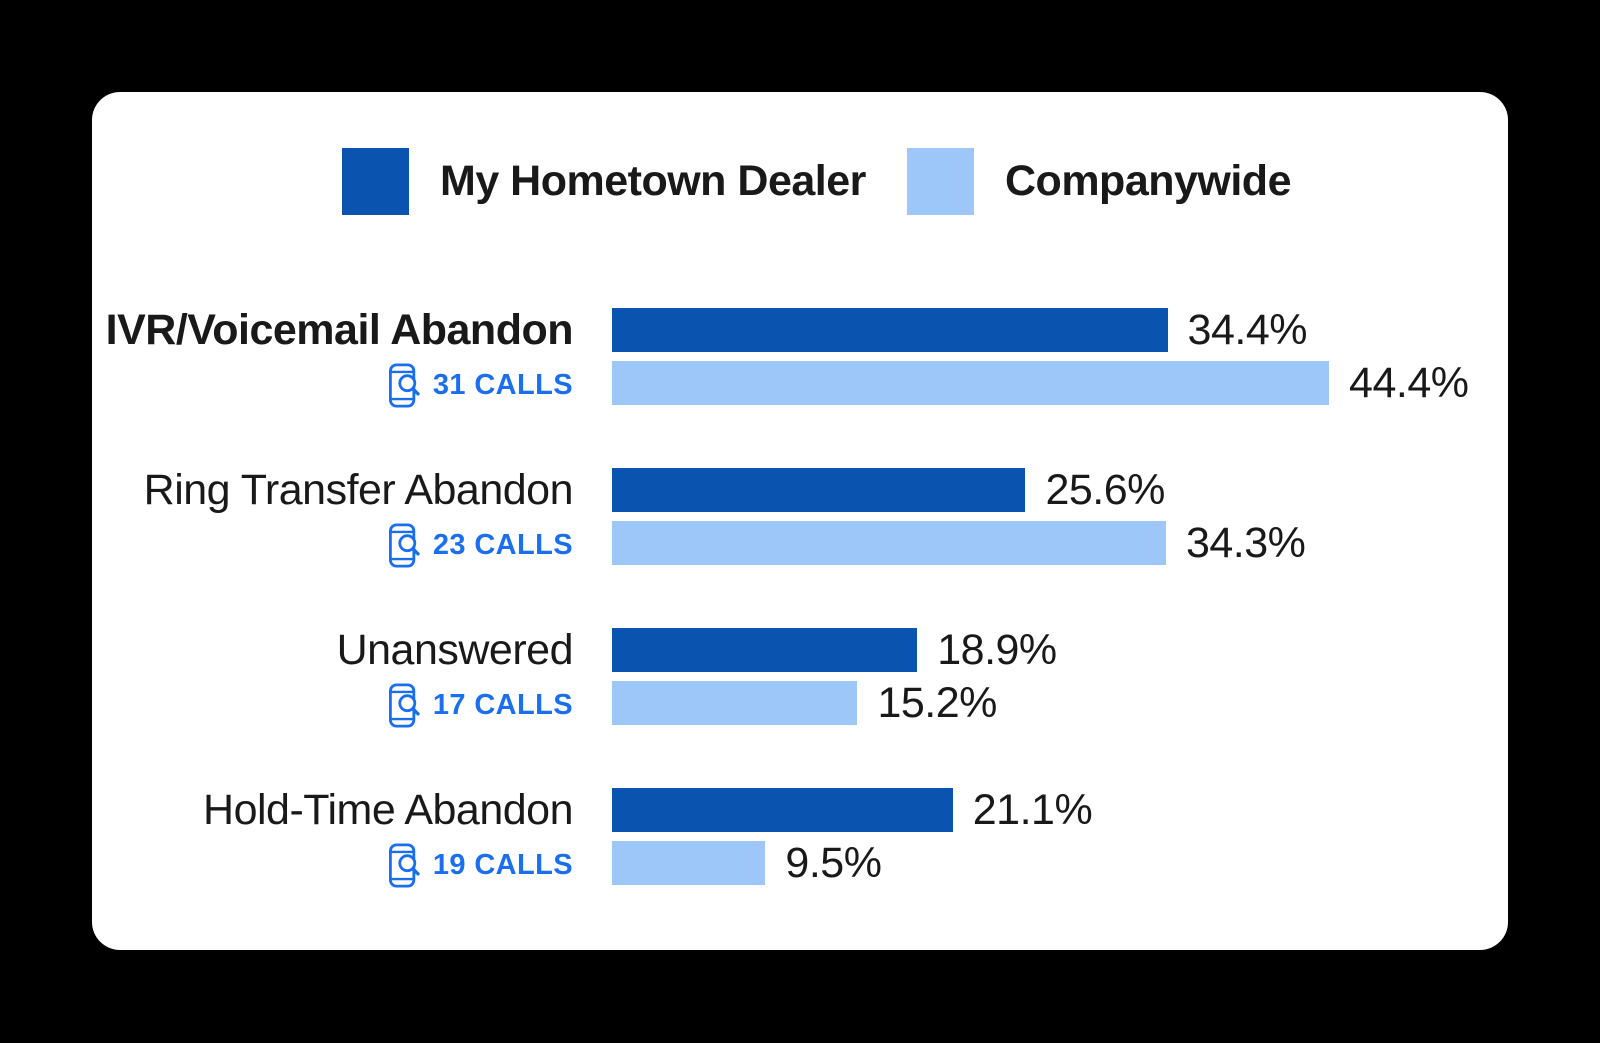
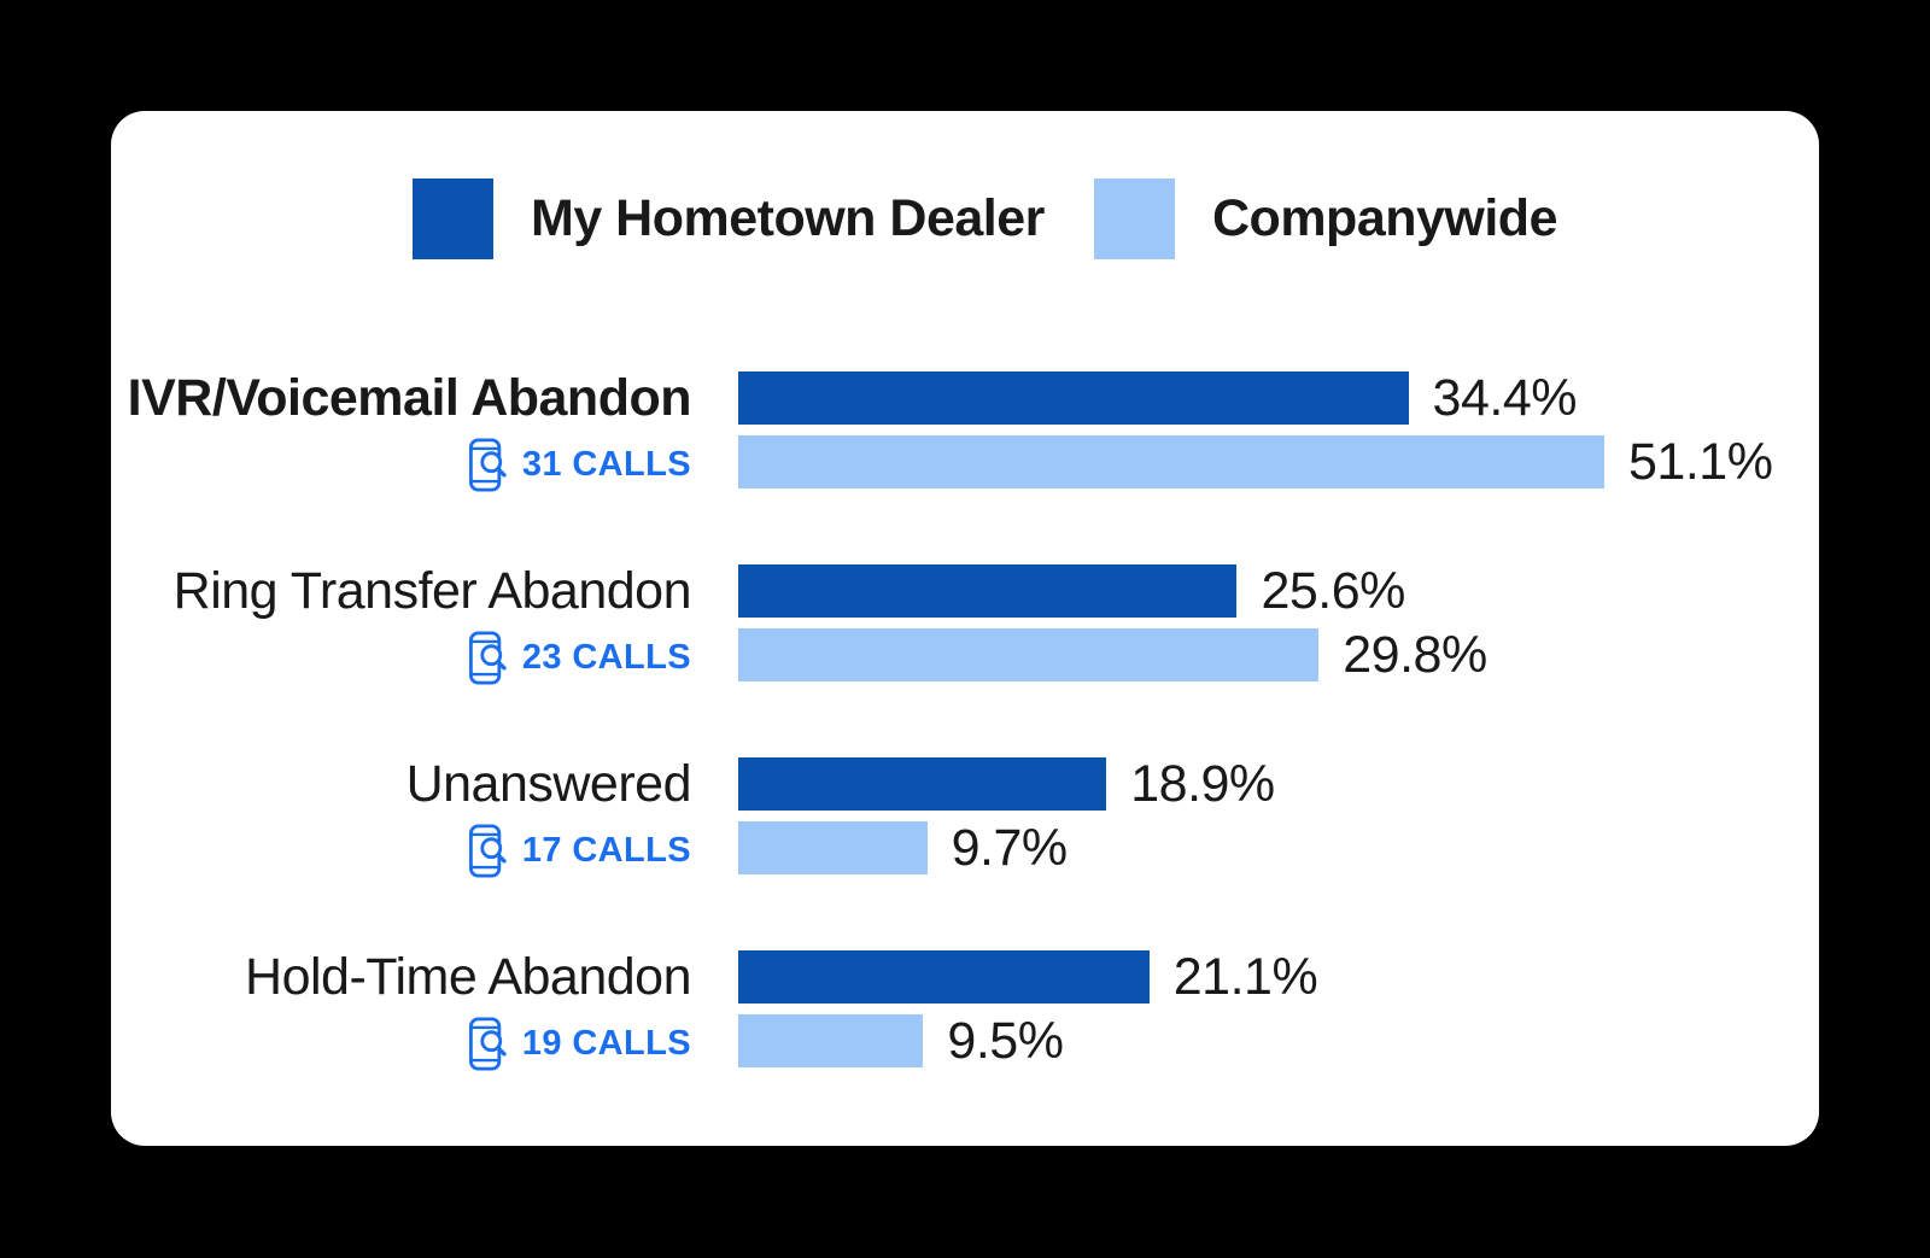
Companywide/IVR/Voicemail Abandon: 44.4% -> 51.1%
Companywide/Ring Transfer Abandon: 34.3% -> 29.8%
Companywide/Unanswered: 15.2% -> 9.7%
